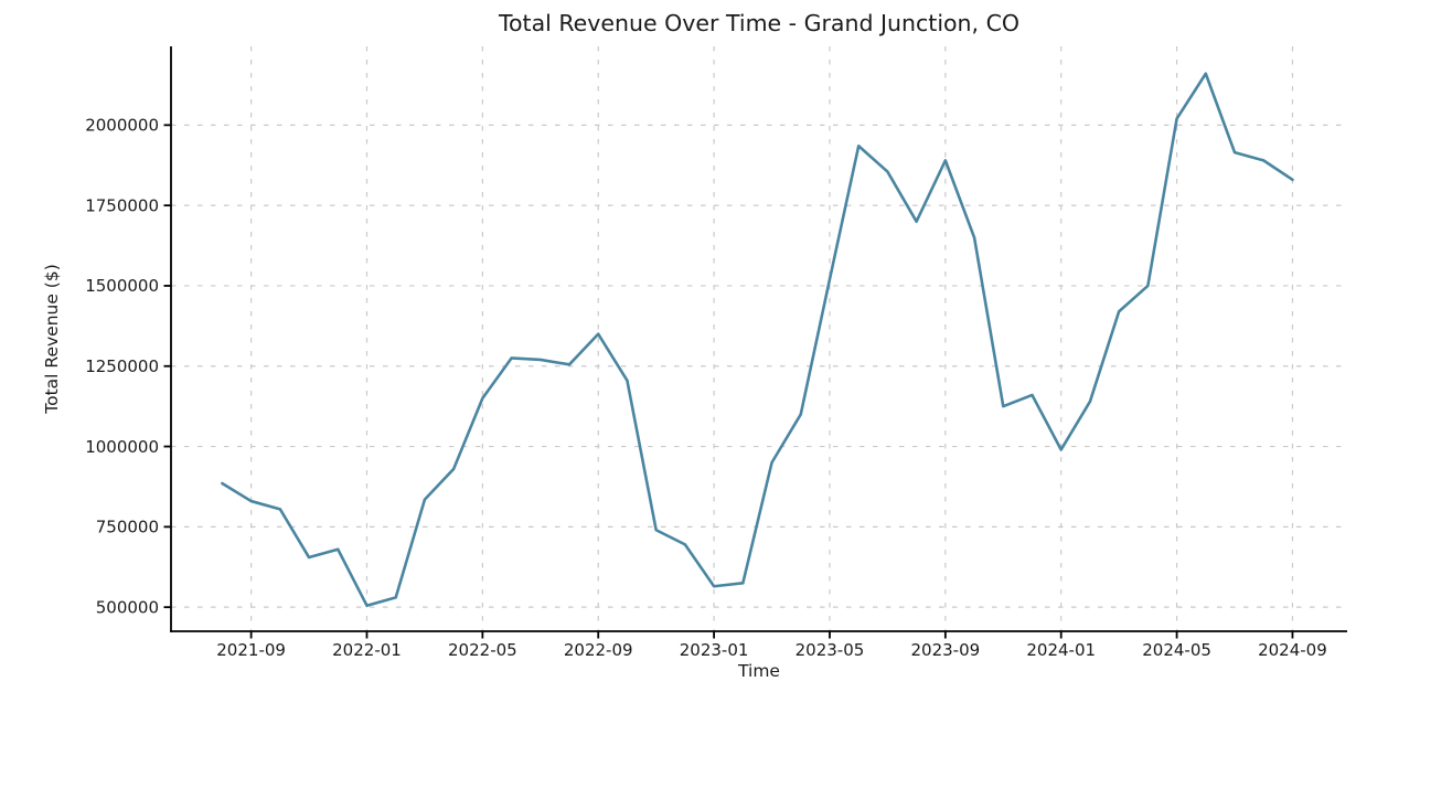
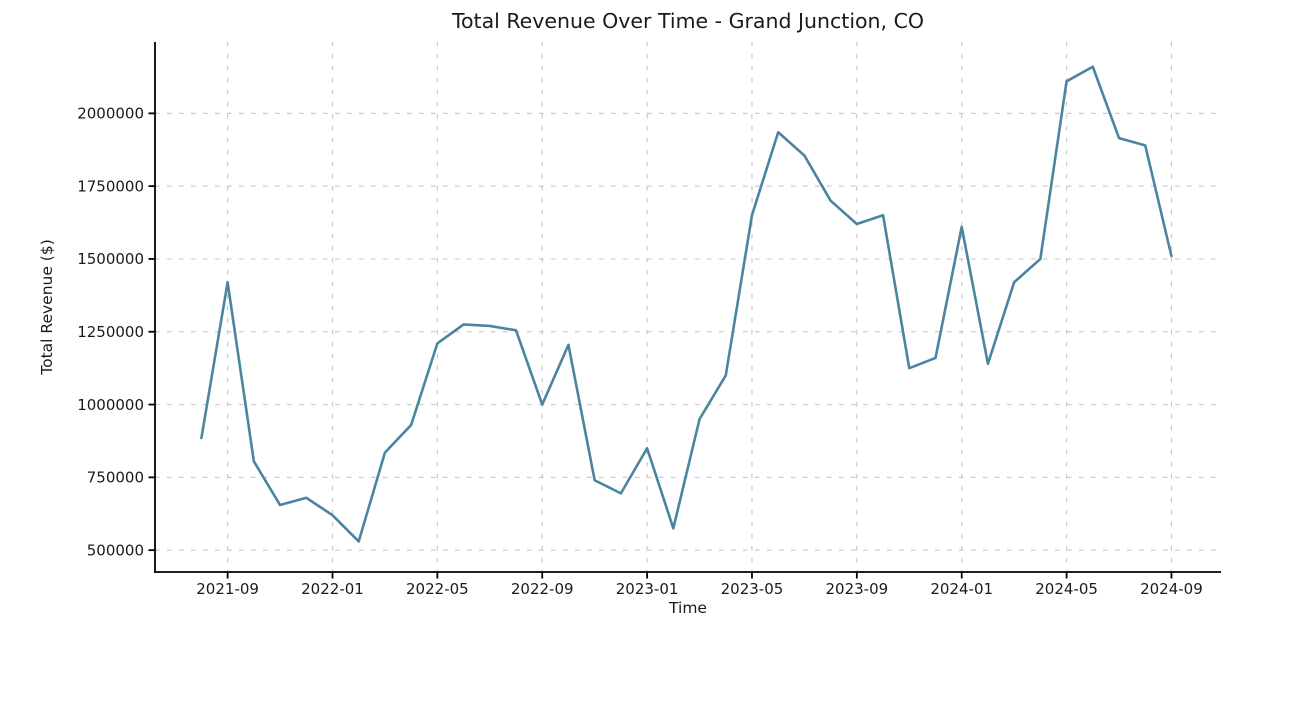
2021-09: 830000 -> 1420000
2022-01: 500000 -> 620000
2022-05: 1150000 -> 1210000
2022-09: 1350000 -> 1000000
2023-01: 560000 -> 850000
2023-05: 1520000 -> 1650000
2023-09: 1890000 -> 1620000
2024-01: 990000 -> 1610000
2024-05: 2020000 -> 2110000
2024-09: 1830000 -> 1510000
